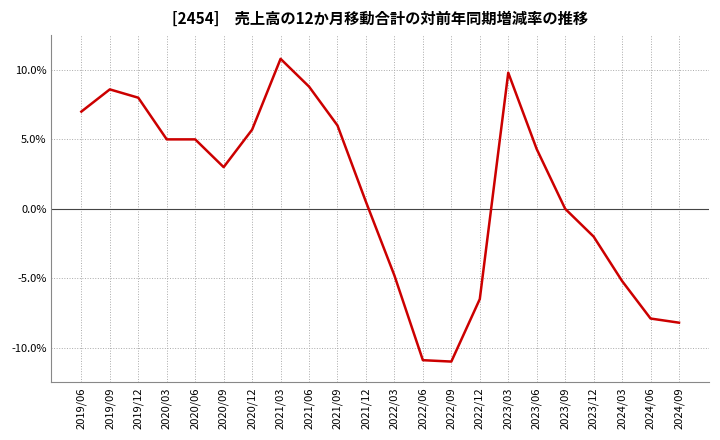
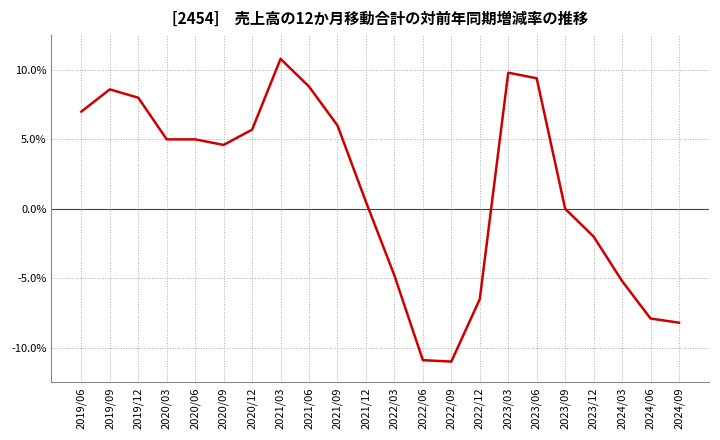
2020/09: 3.0% -> 4.6%
2023/06: 4.3% -> 9.4%
